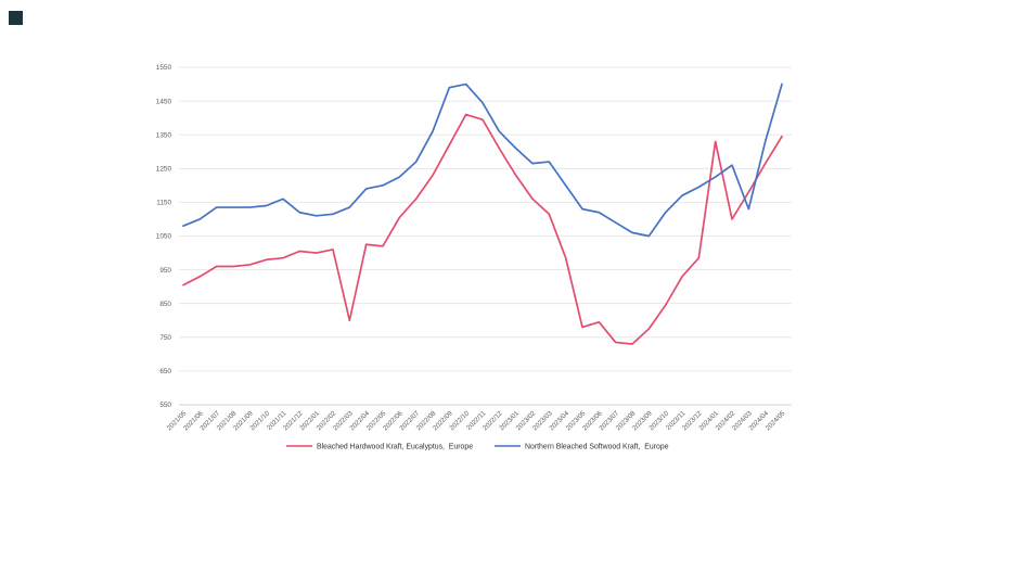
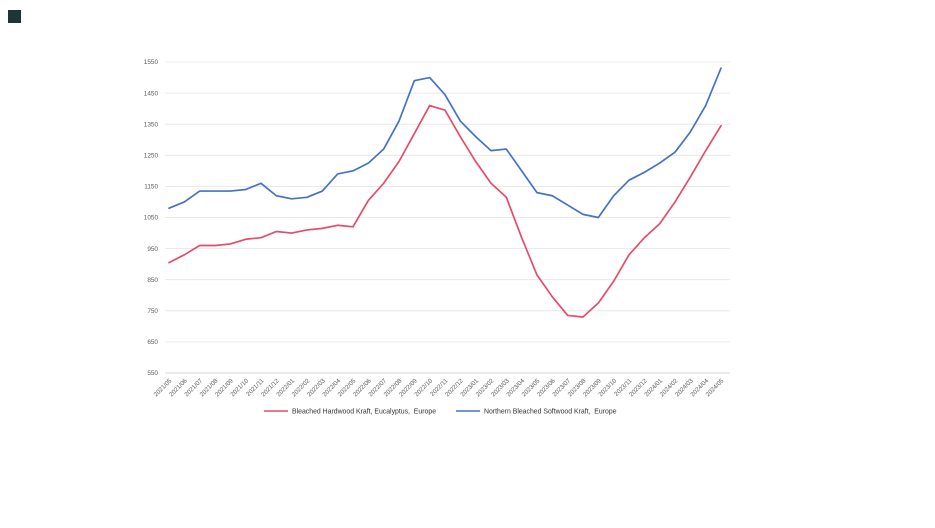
Bleached Hardwood Kraft, Eucalyptus, Europe/2022/03: 800 -> 1020
Bleached Hardwood Kraft, Eucalyptus, Europe/2023/05: 780 -> 860
Bleached Hardwood Kraft, Eucalyptus, Europe/2024/01: 1330 -> 1030
Northern Bleached Softwood Kraft, Europe/2024/03: 1130 -> 1320
Northern Bleached Softwood Kraft, Europe/2024/04: 1330 -> 1410
Northern Bleached Softwood Kraft, Europe/2024/05: 1500 -> 1530
